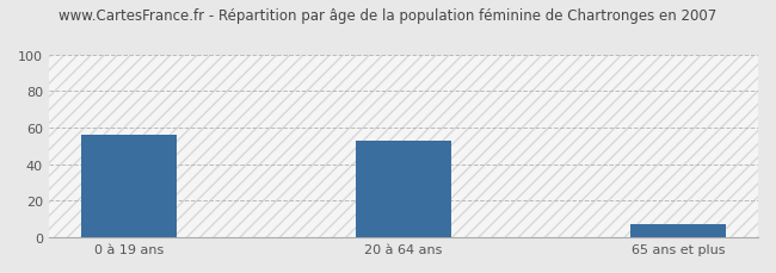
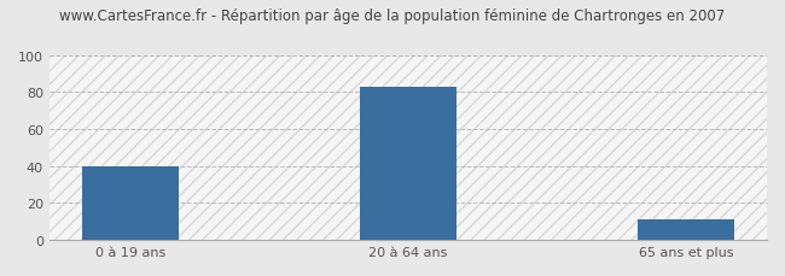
0 à 19 ans: 56 -> 40
20 à 64 ans: 53 -> 83
65 ans et plus: 7 -> 11
